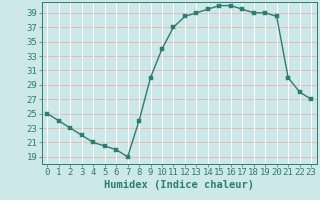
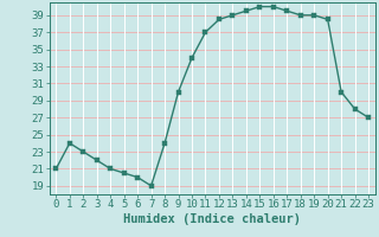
0: 25.0 -> 21.0
